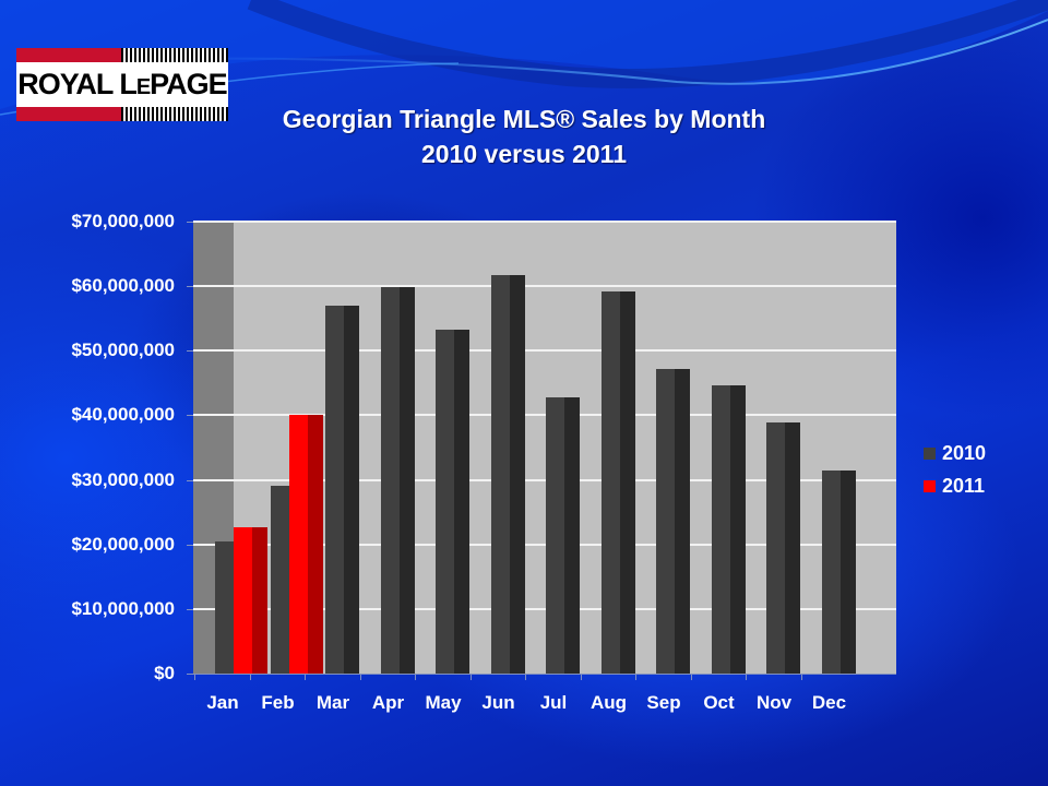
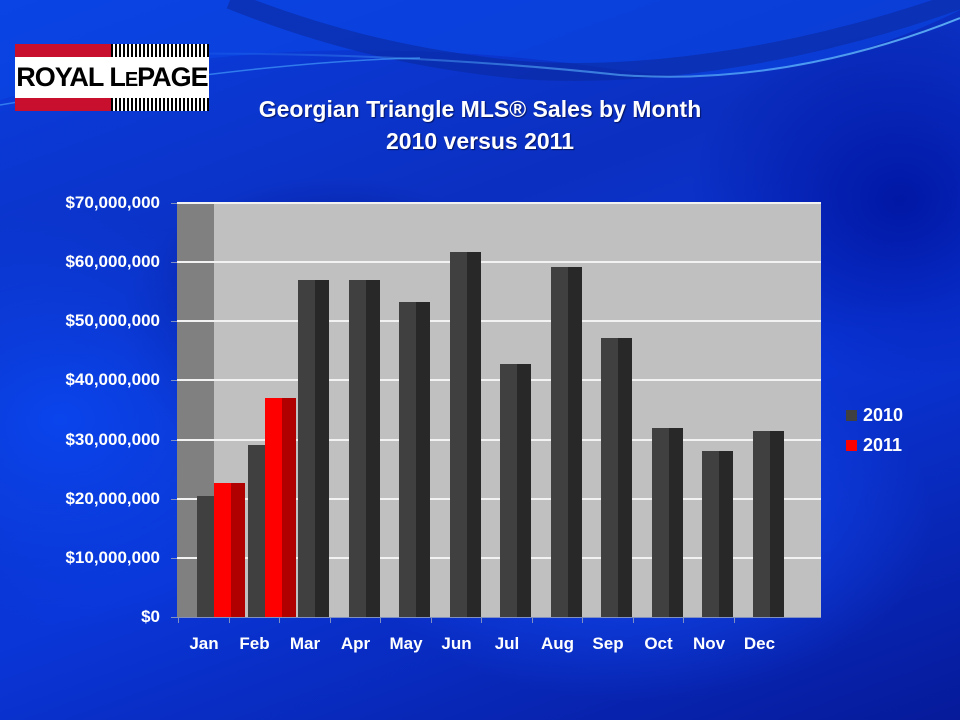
2011/Feb: $40000000 -> $37000000
2010/Apr: $60000000 -> $57000000
2010/Oct: $45000000 -> $32000000
2010/Nov: $39000000 -> $28000000
